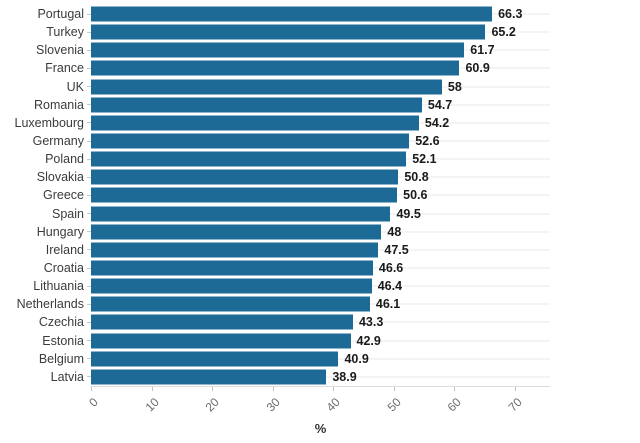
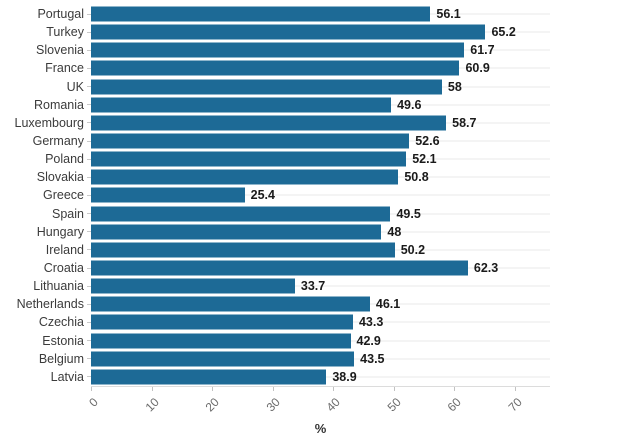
Portugal: 66.3 -> 56.1
Romania: 54.7 -> 49.6
Luxembourg: 54.2 -> 58.7
Greece: 50.6 -> 25.4
Ireland: 47.5 -> 50.2
Croatia: 46.6 -> 62.3
Lithuania: 46.4 -> 33.7
Belgium: 40.9 -> 43.5
